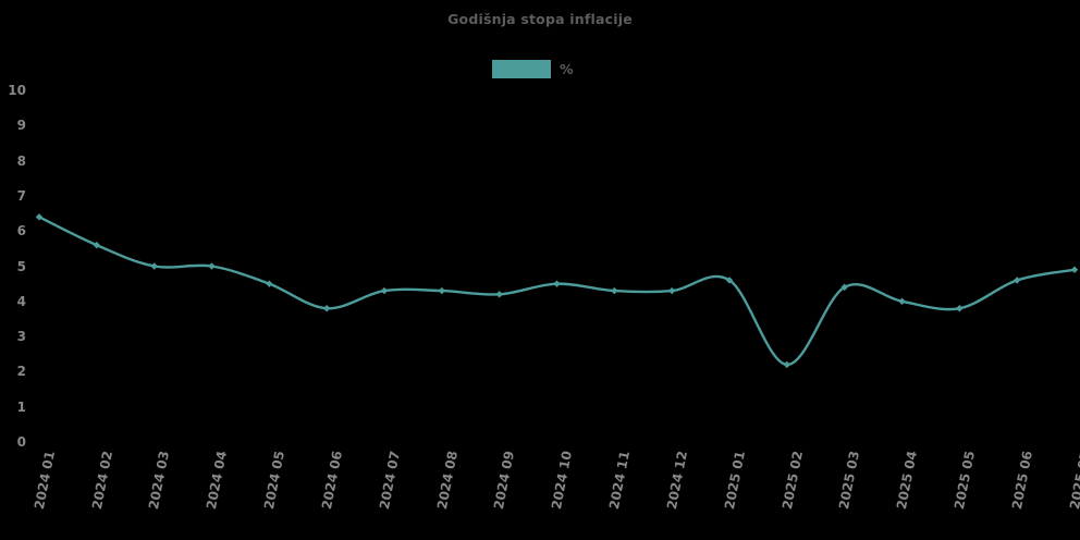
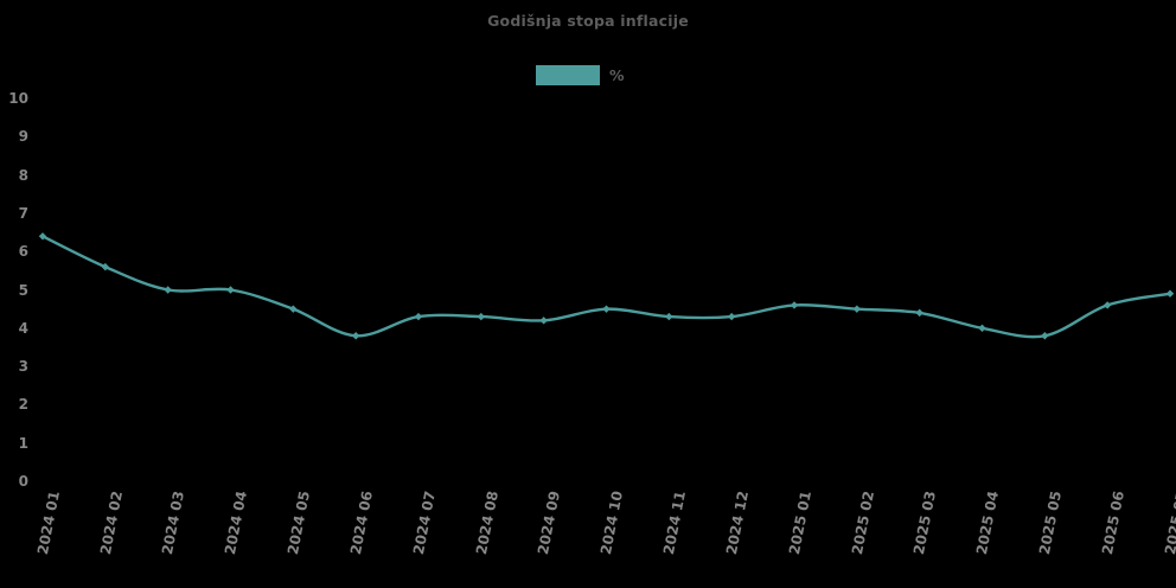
2025 02: 2.2 -> 4.5
